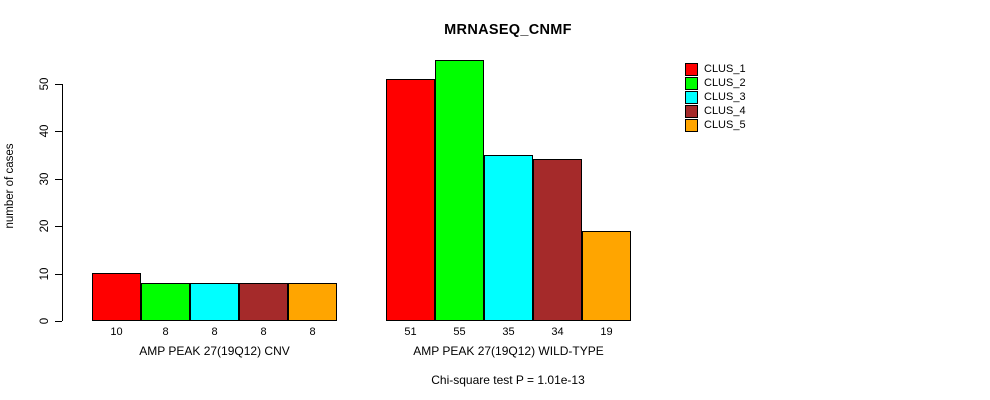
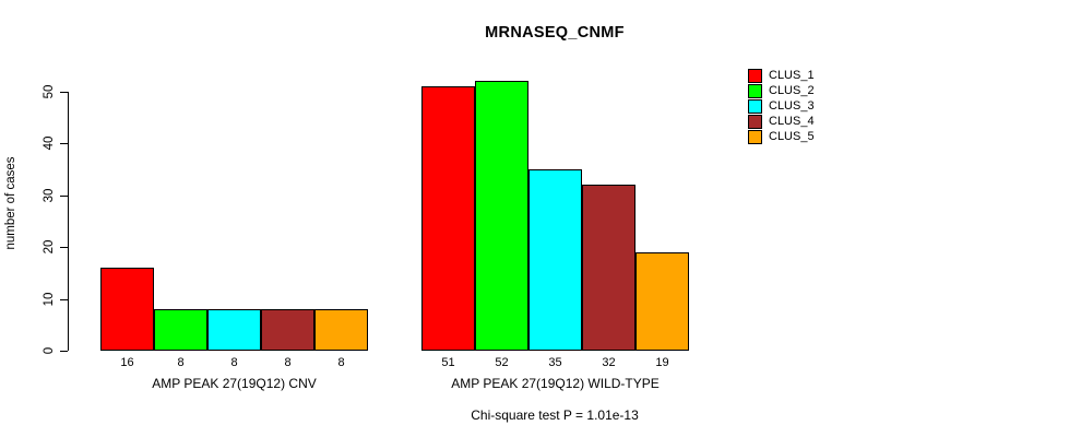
CLUS_1/AMP PEAK 27(19Q12) CNV: 10 -> 16
CLUS_2/AMP PEAK 27(19Q12) WILD-TYPE: 55 -> 52
CLUS_4/AMP PEAK 27(19Q12) WILD-TYPE: 34 -> 32
